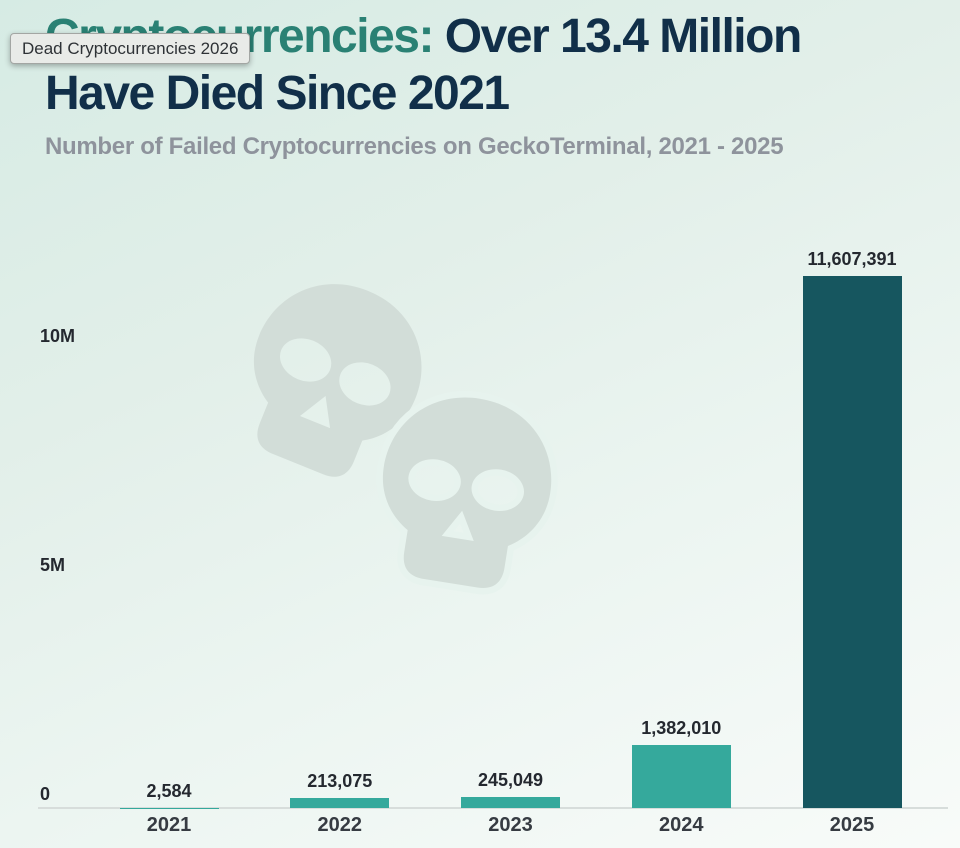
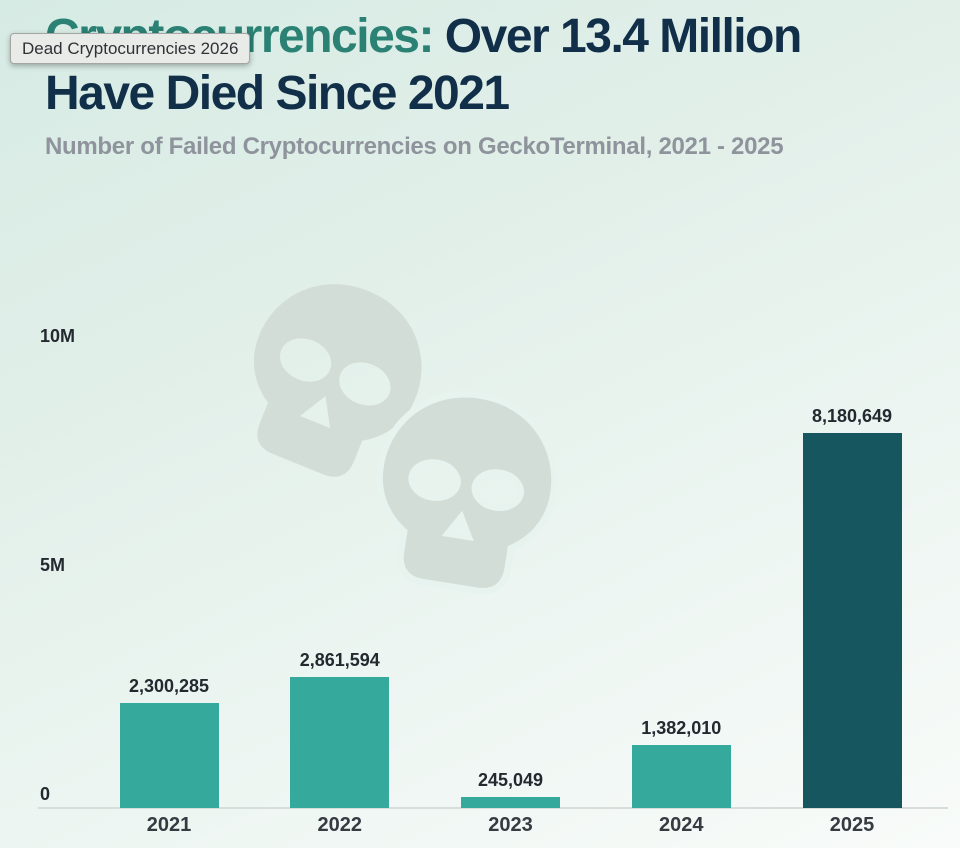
2021: 2,584 -> 2,300,285
2022: 213,075 -> 2,861,594
2025: 11,607,391 -> 8,180,649
